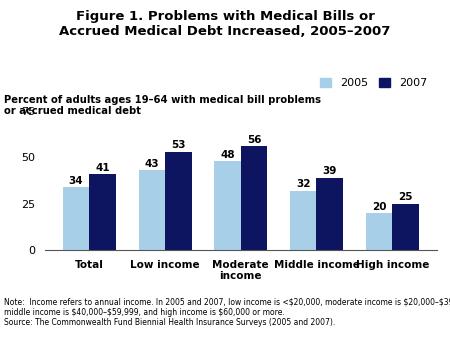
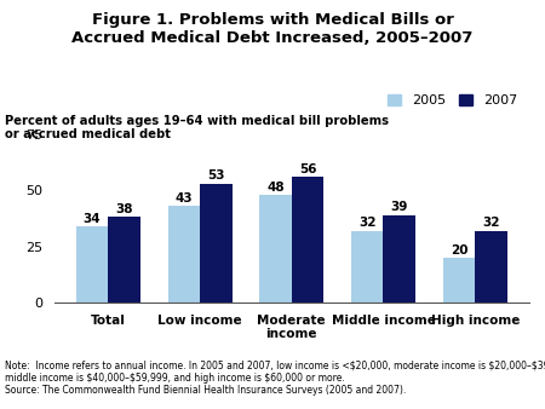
2007/Total: 41 -> 38
2007/High income: 25 -> 32
